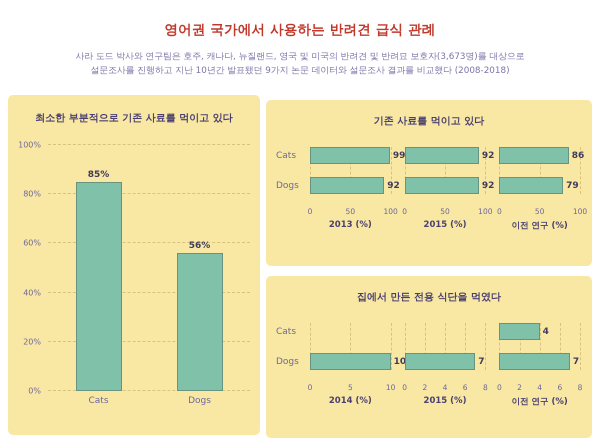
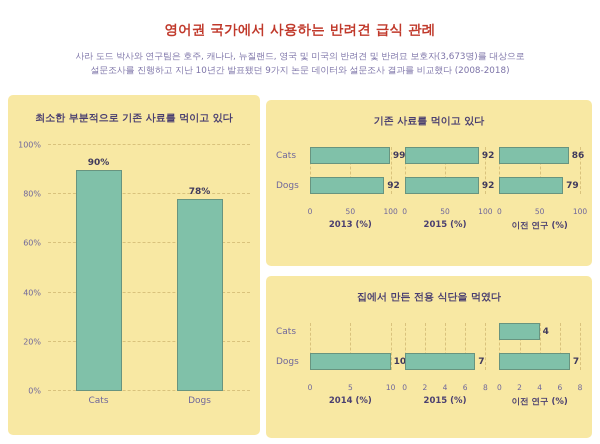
최소한 부분적으로 기존 사료를 먹이고 있다/Cats: 85% -> 90%
최소한 부분적으로 기존 사료를 먹이고 있다/Dogs: 56% -> 78%
